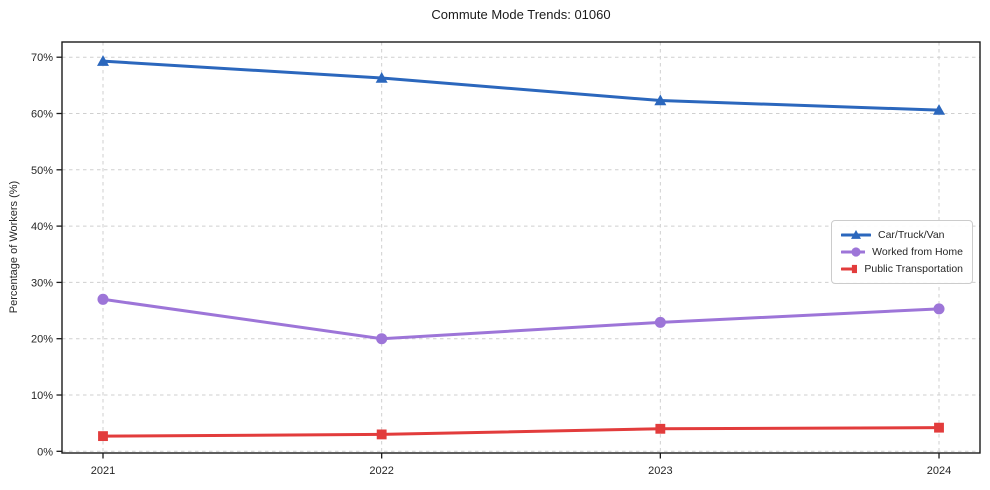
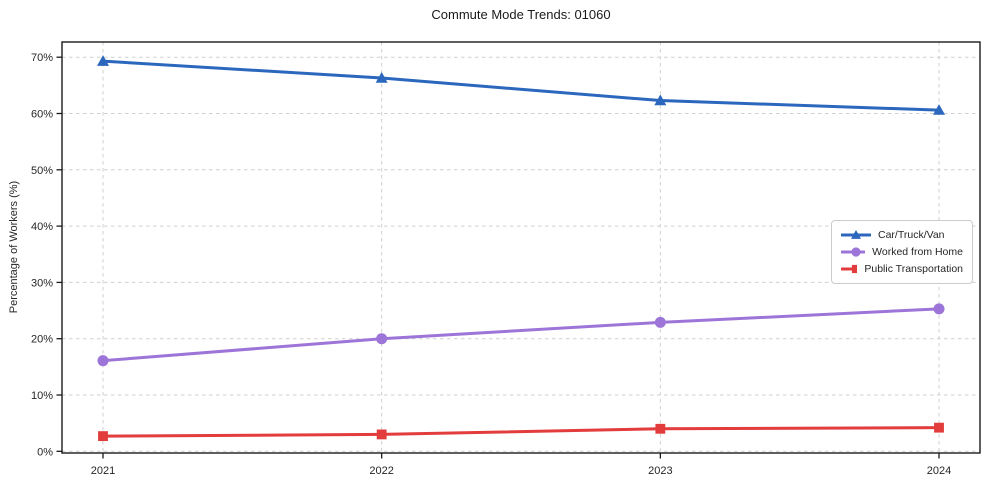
Worked from Home/2021: 27% -> 16%
